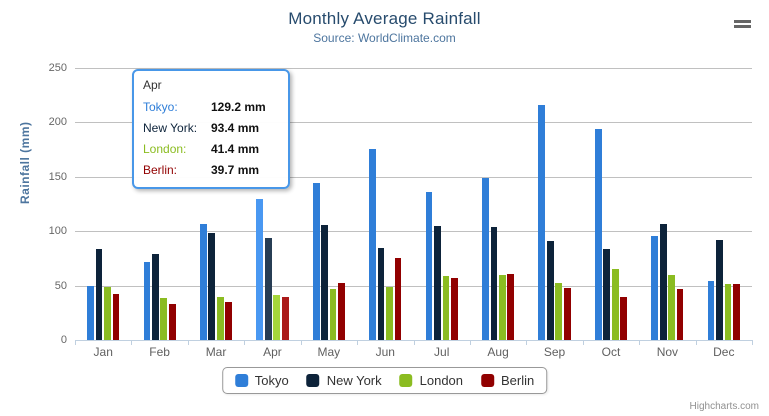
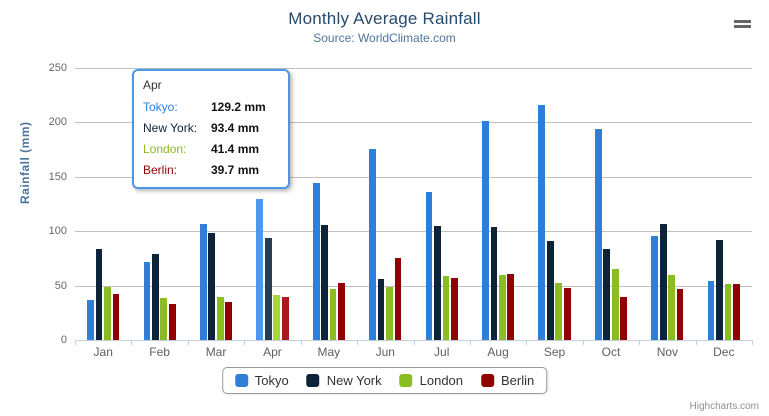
Tokyo/Jan: 50 -> 37
New York/Jun: 84 -> 56
Tokyo/Aug: 148 -> 201
